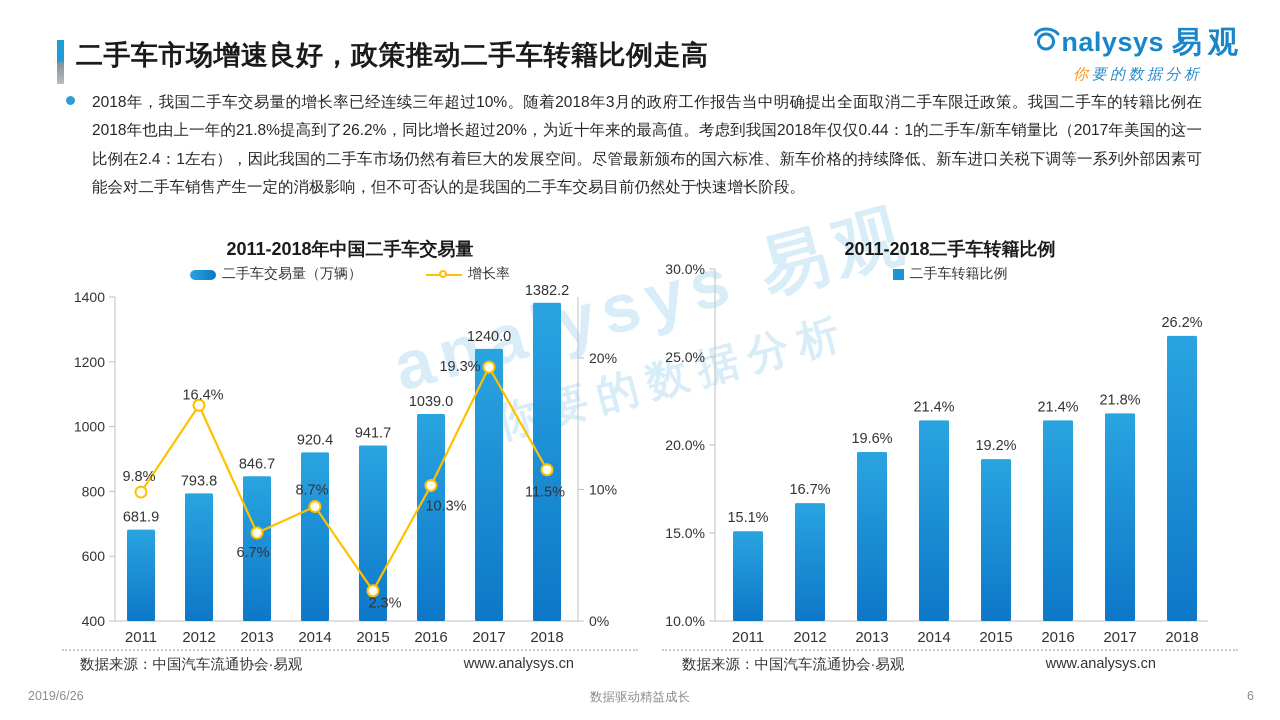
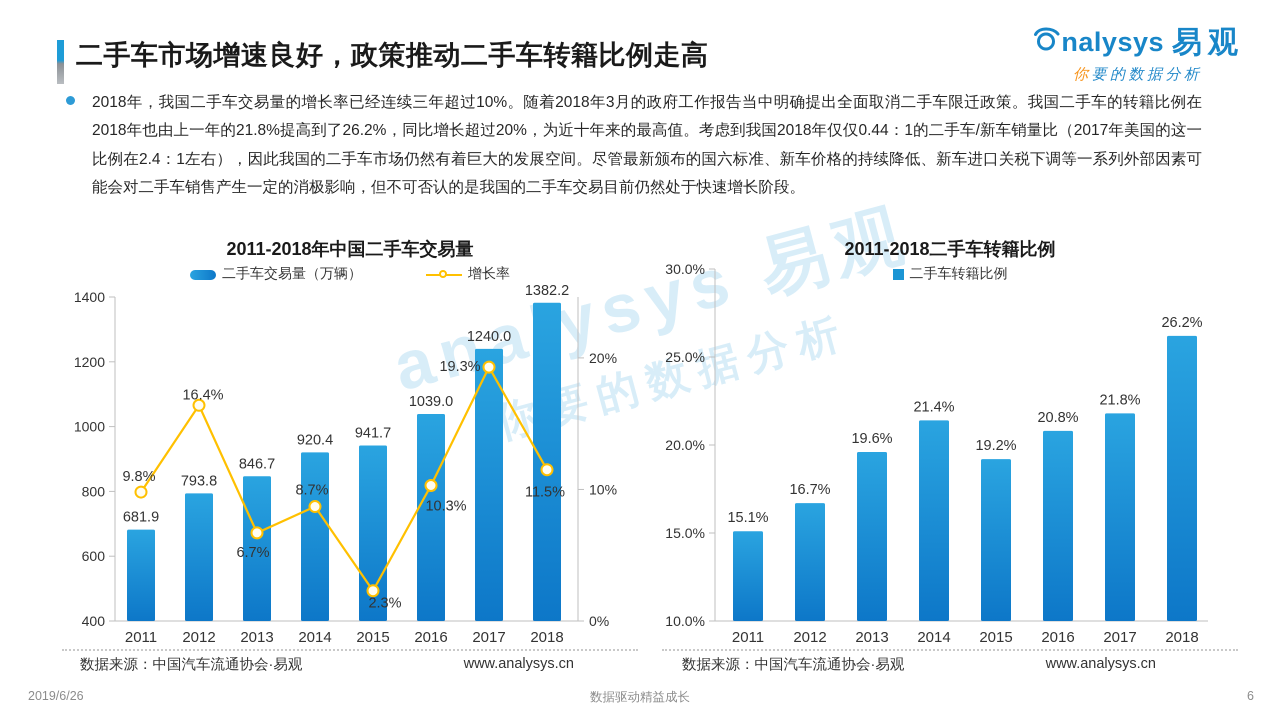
2011-2018二手车转籍比例/2016: 21.4% -> 20.8%
